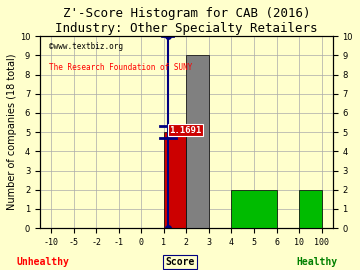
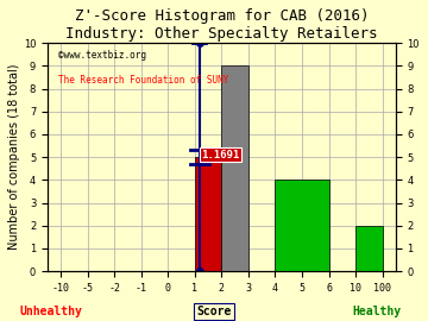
5: 2 -> 4
